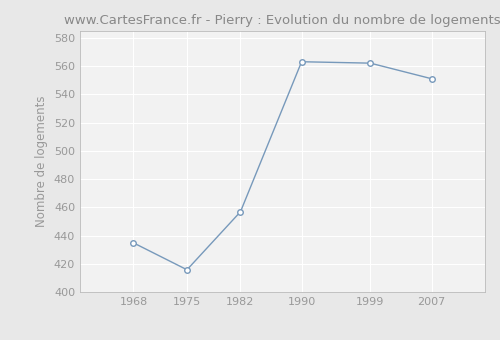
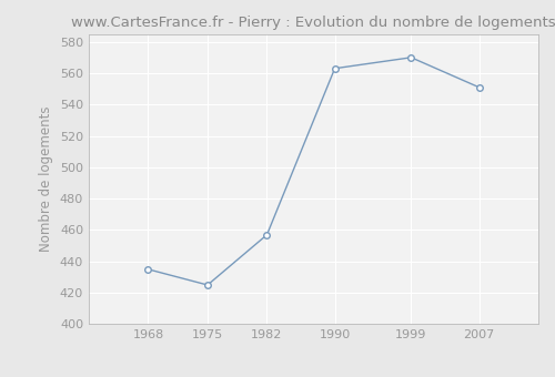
1975: 416 -> 425
1999: 562 -> 570
